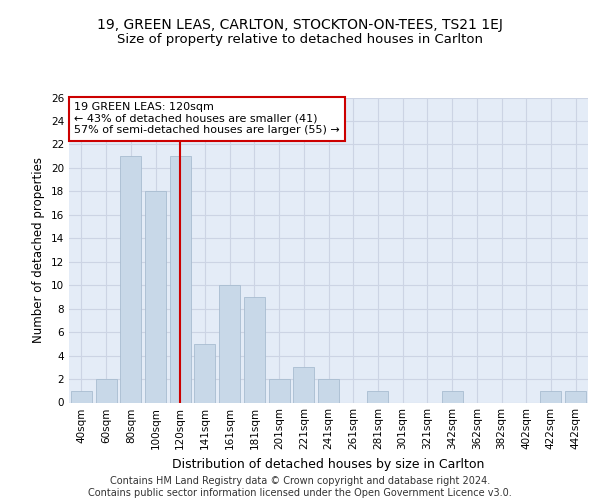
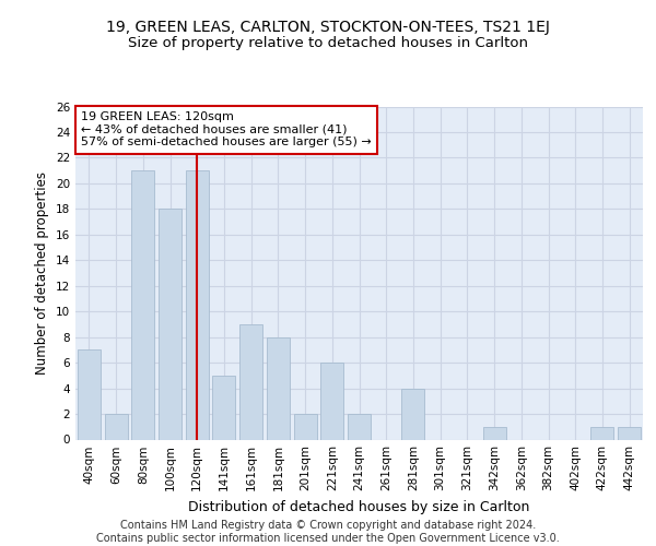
40sqm: 1 -> 7
161sqm: 10 -> 9
181sqm: 9 -> 8
221sqm: 3 -> 6
281sqm: 1 -> 4
